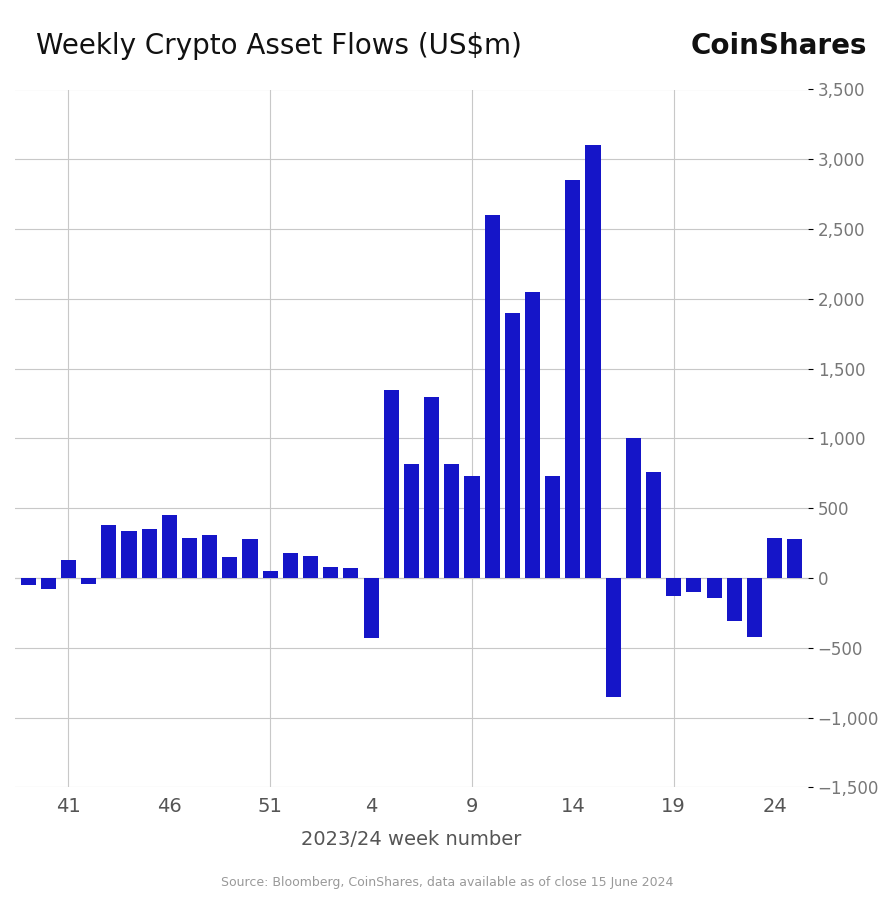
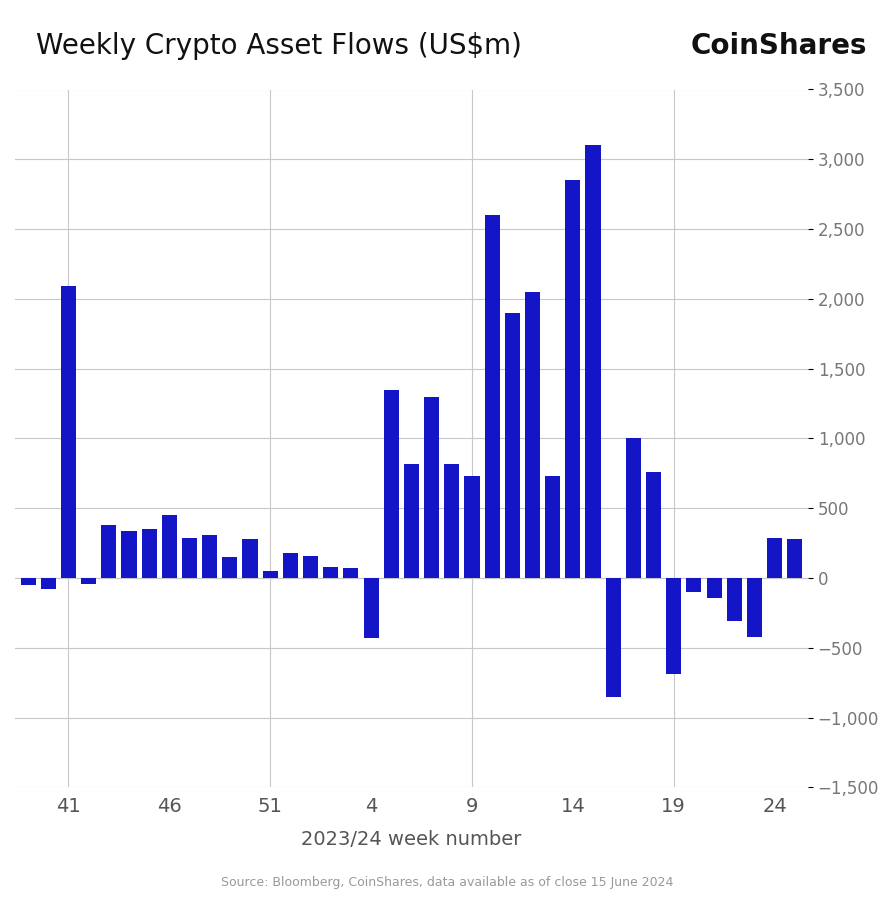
41: 130 -> 2,090
19: -130 -> -690
